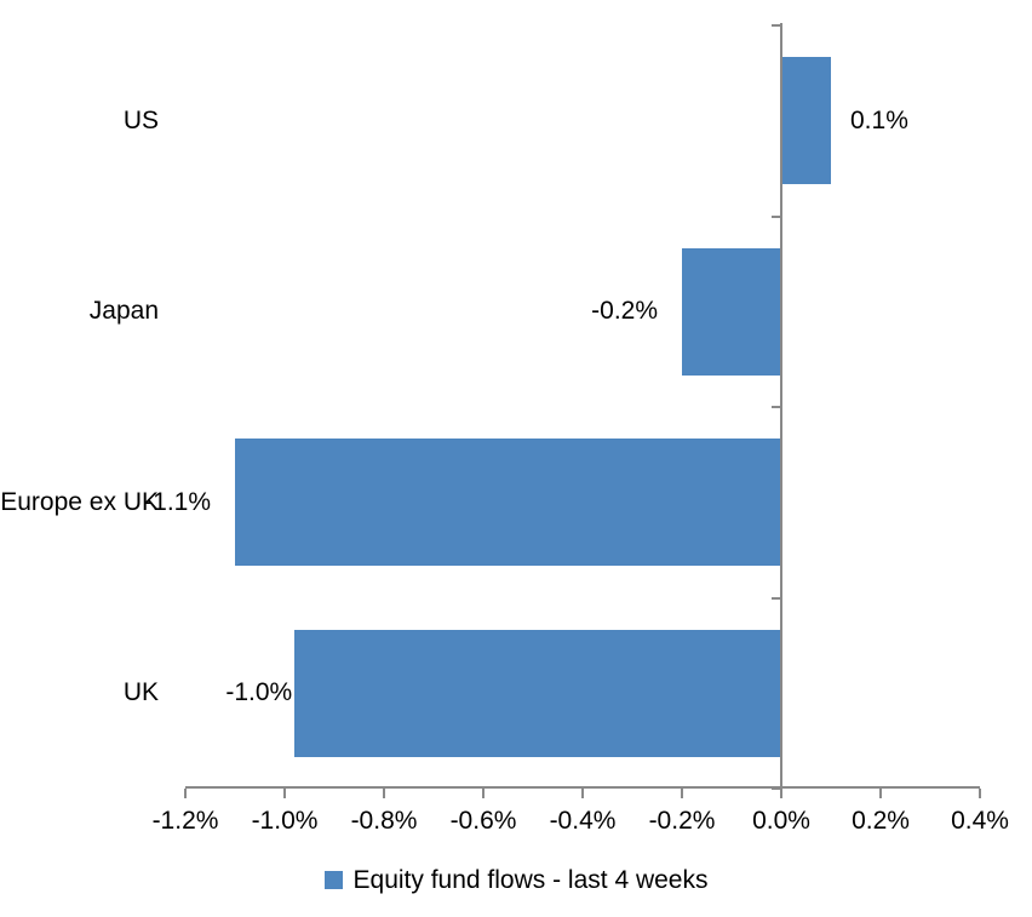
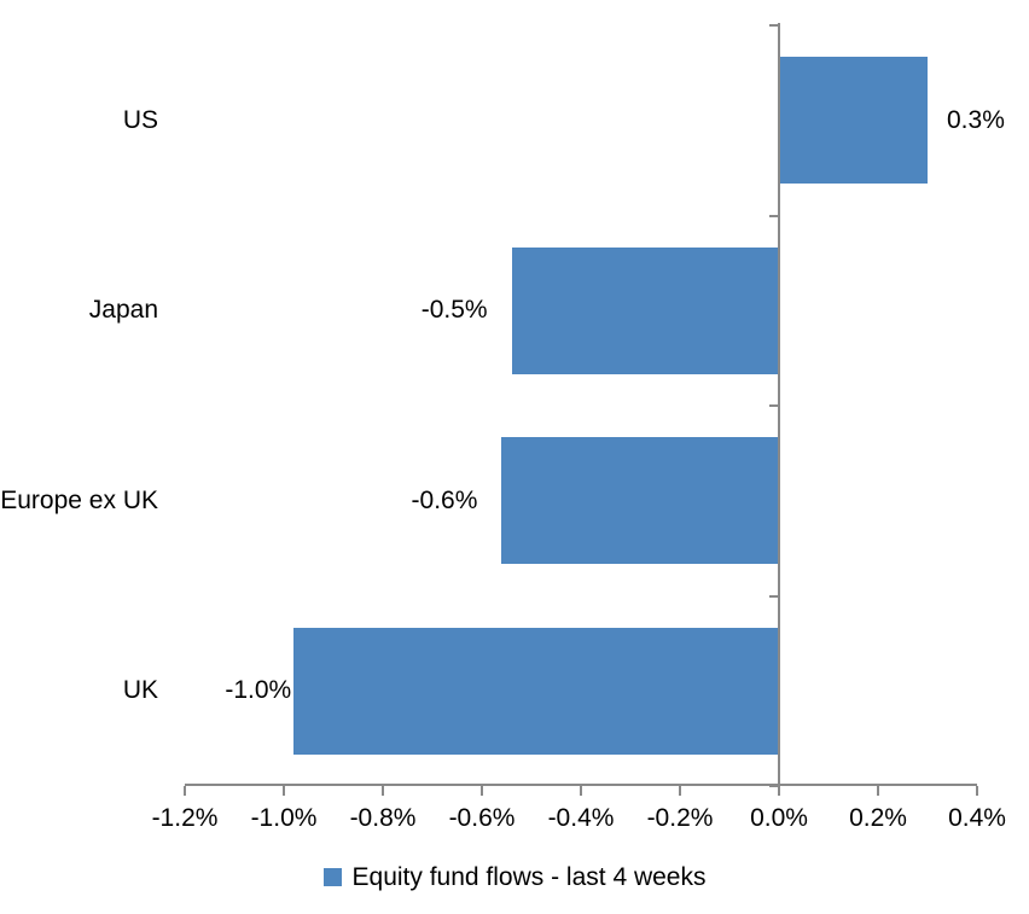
US: 0.1% -> 0.3%
Japan: -0.2% -> -0.5%
Europe ex UK: -1.1% -> -0.6%
